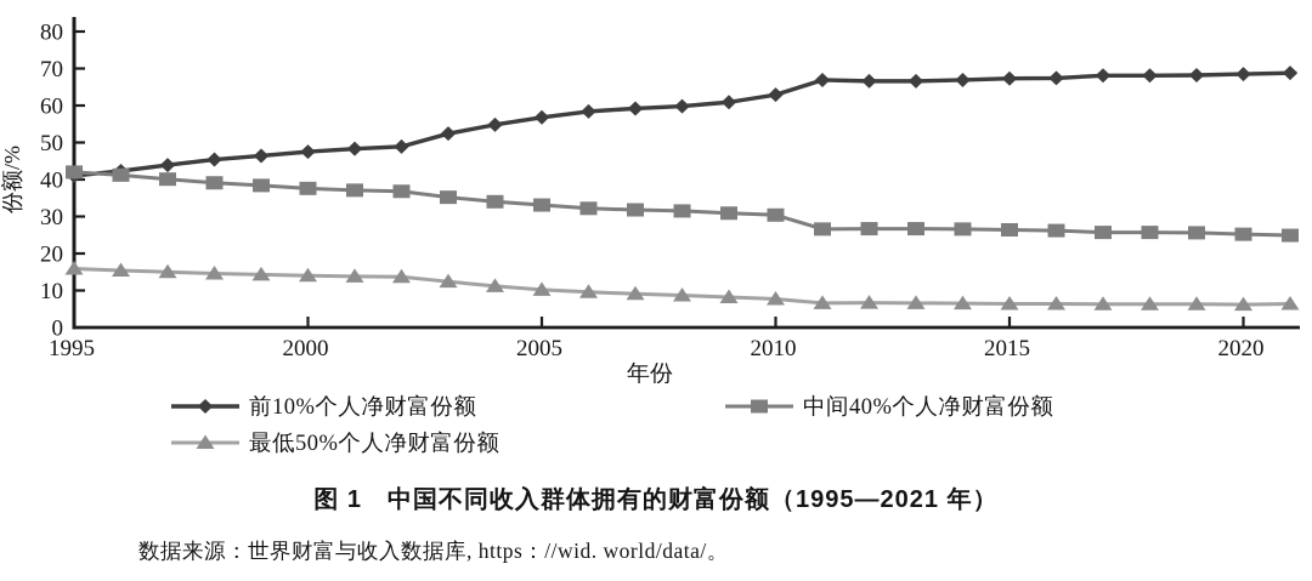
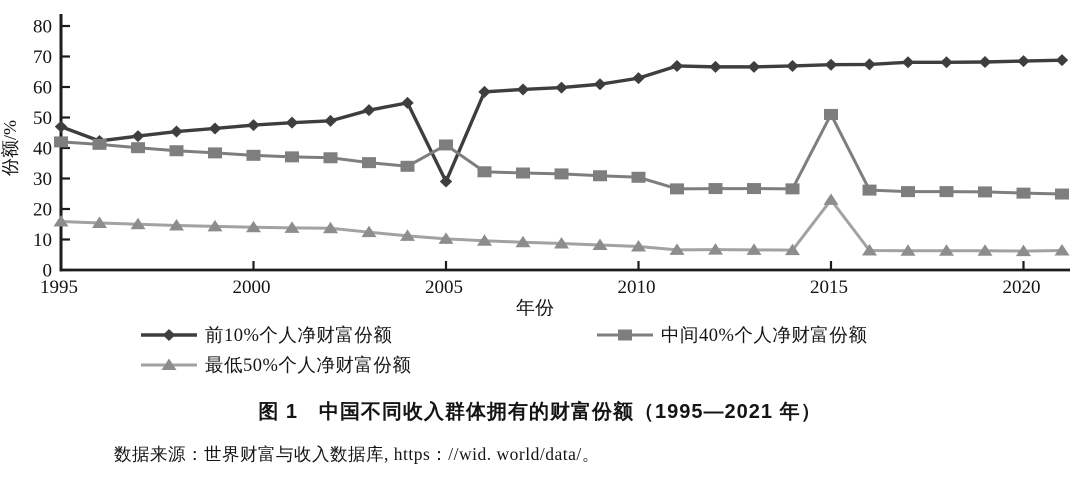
前10%个人净财富份额/1995: 41 -> 47
前10%个人净财富份额/2005: 57 -> 29
中间40%个人净财富份额/2005: 33 -> 41
中间40%个人净财富份额/2015: 26 -> 51
最低50%个人净财富份额/2015: 6 -> 23
